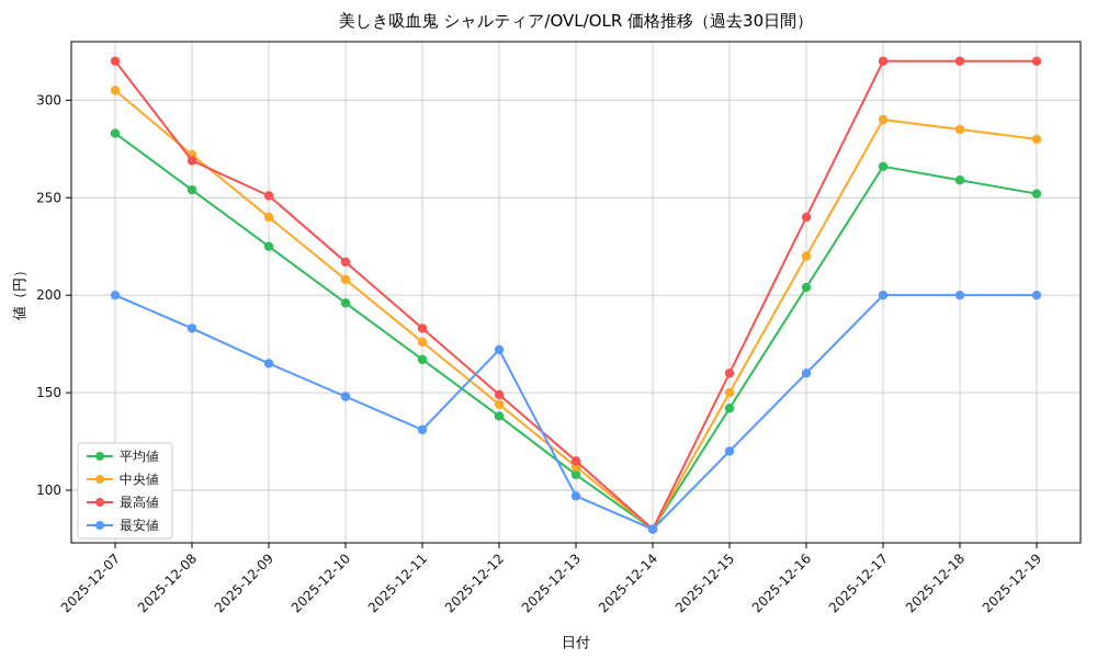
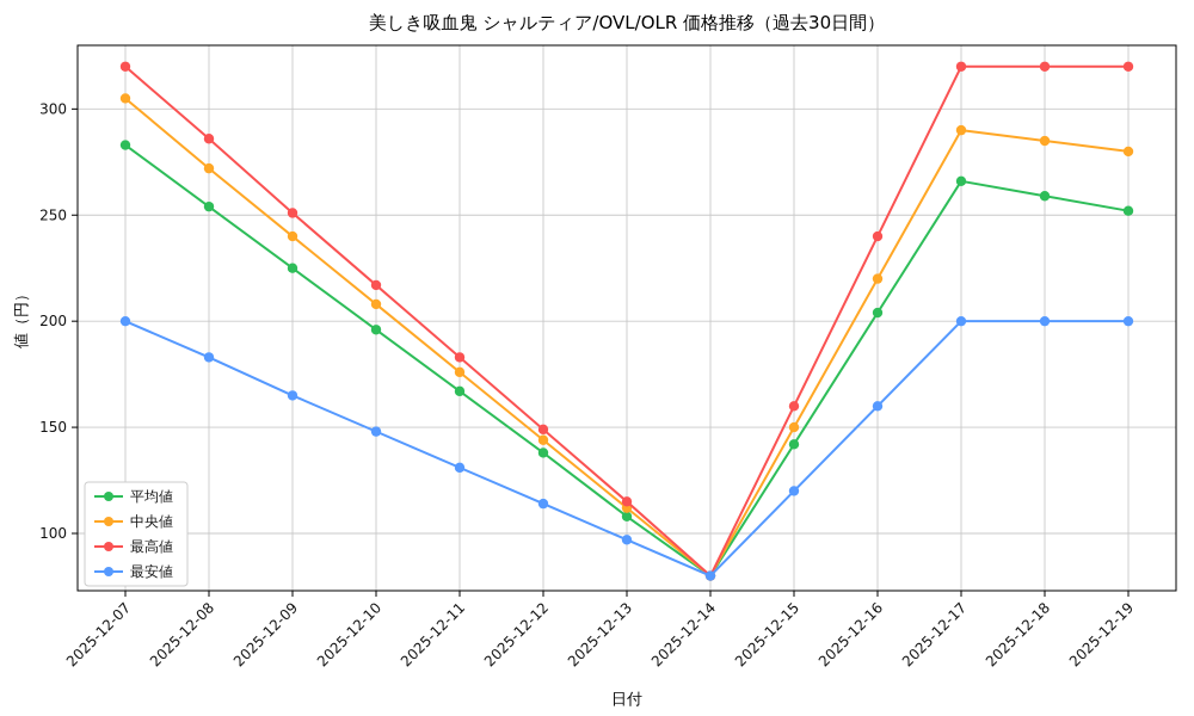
最高値/2025-12-08: 269 -> 286
最安値/2025-12-12: 172 -> 114
